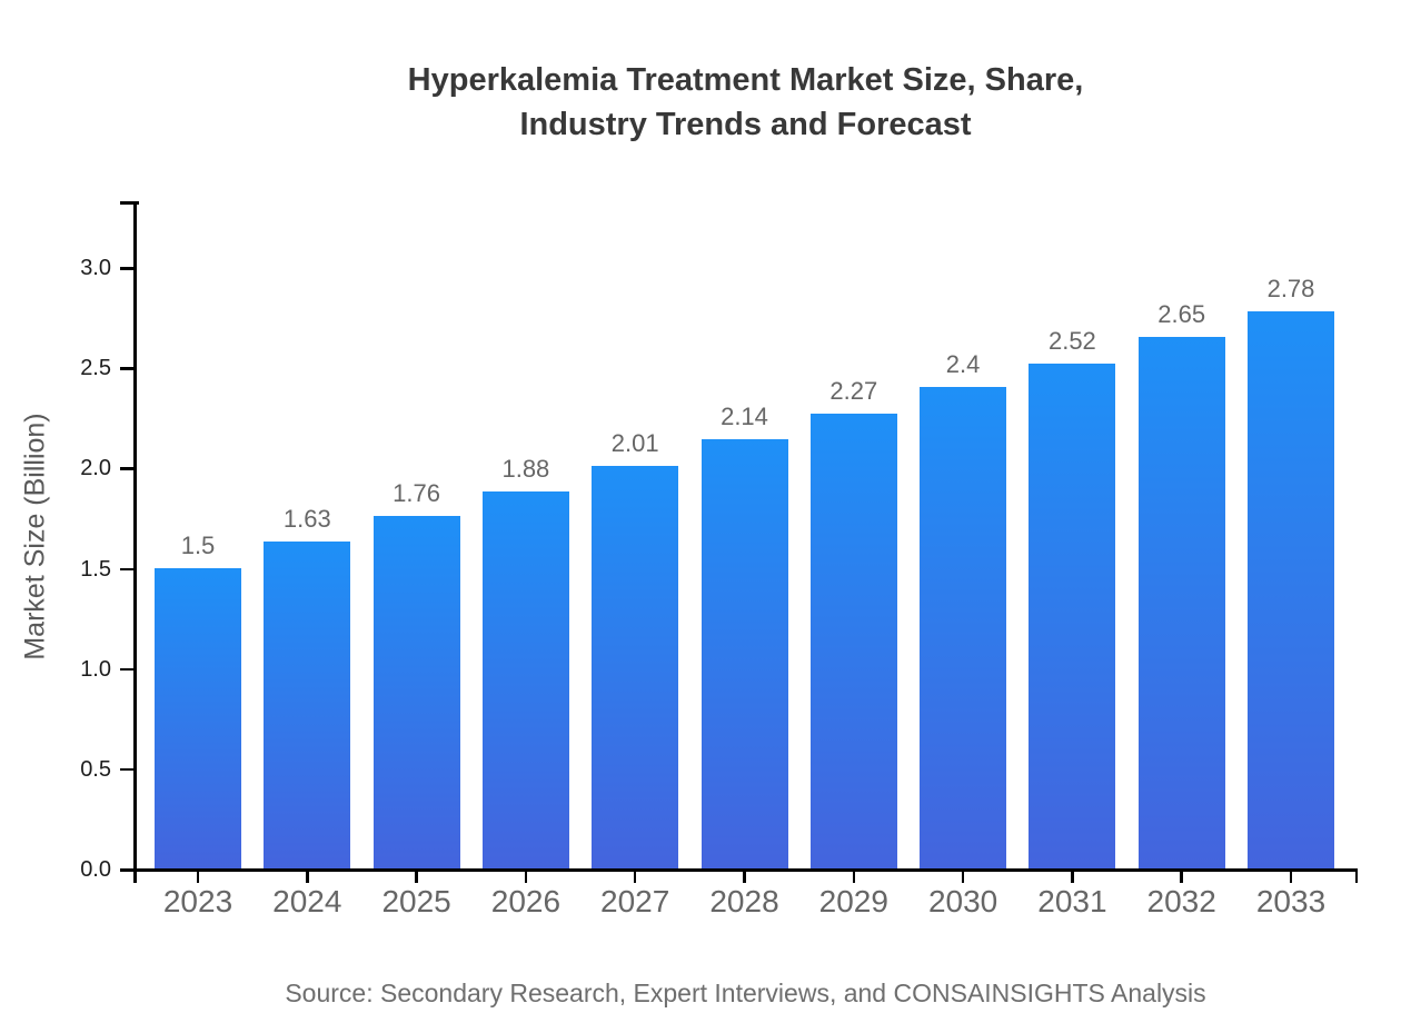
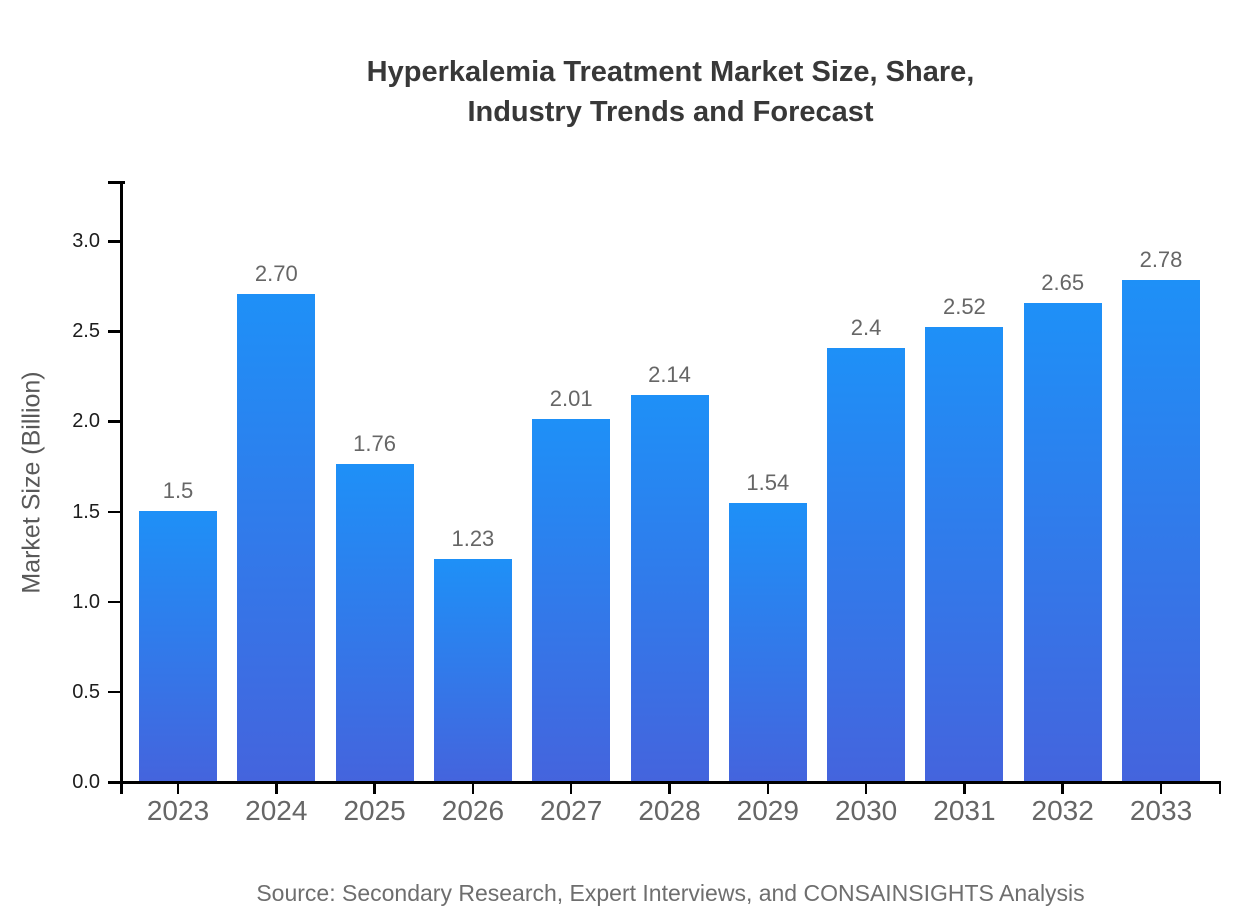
2024: 1.63 -> 2.70
2026: 1.88 -> 1.23
2029: 2.27 -> 1.54
